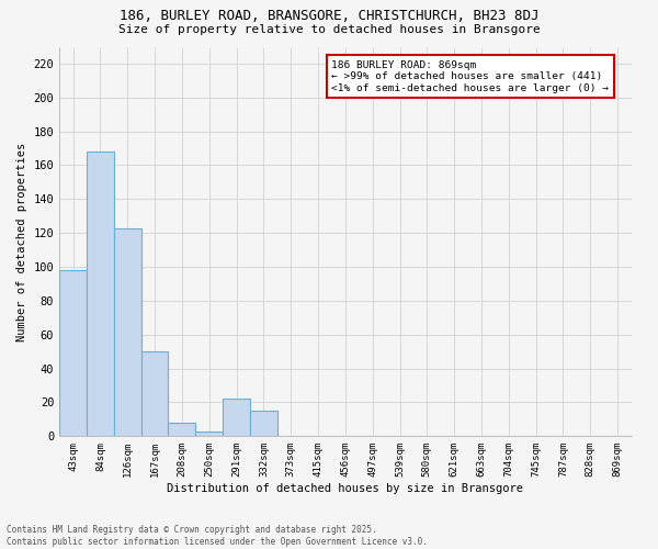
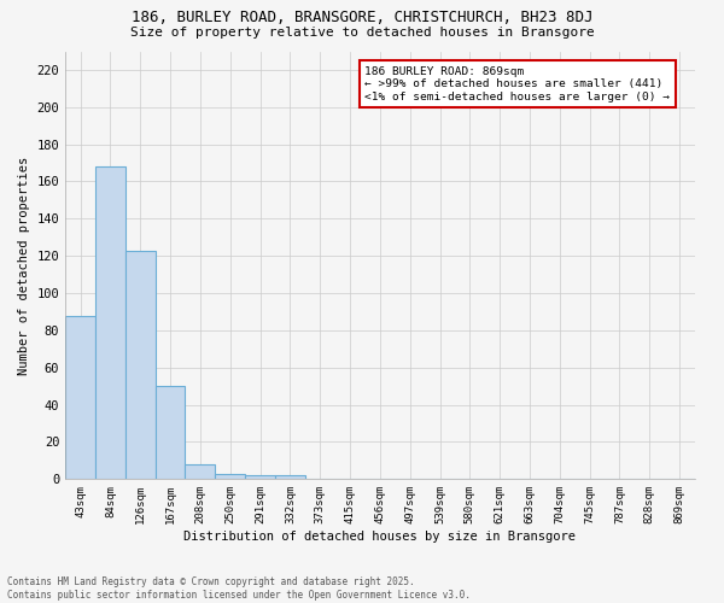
43sqm: 98 -> 88
291sqm: 22 -> 2
332sqm: 15 -> 2
